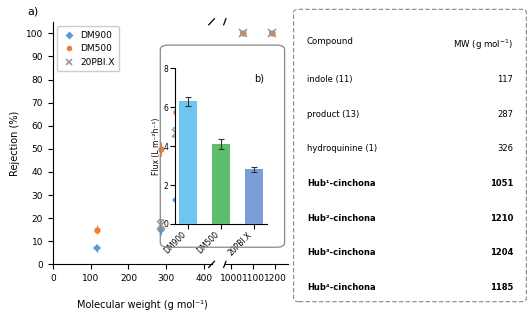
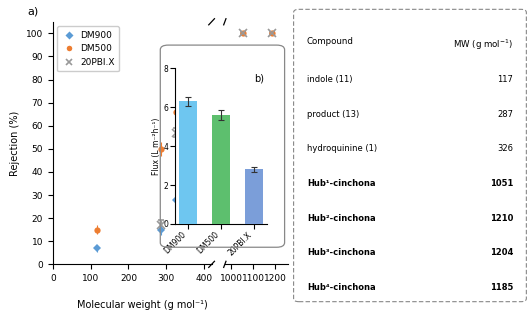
DM500: 4.1 -> 5.6
